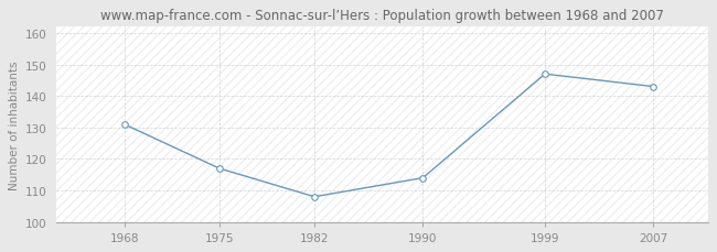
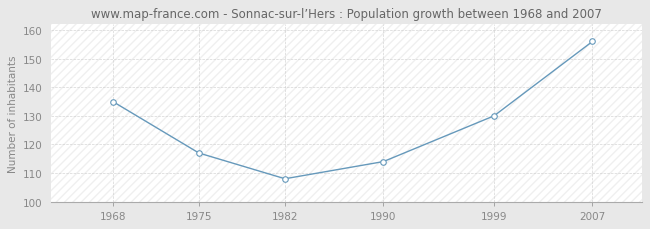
1968: 131 -> 135
1999: 147 -> 130
2007: 143 -> 156
